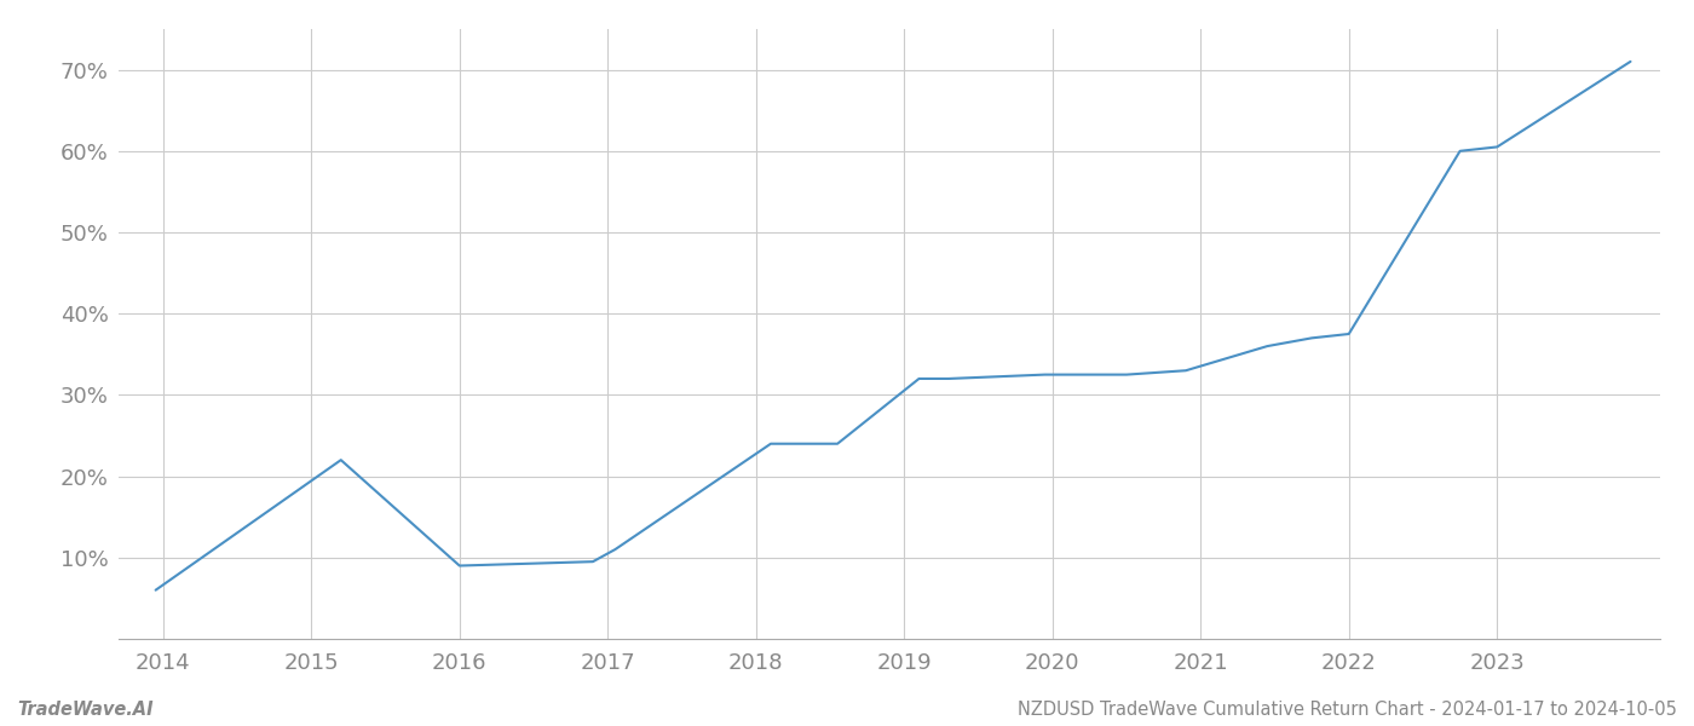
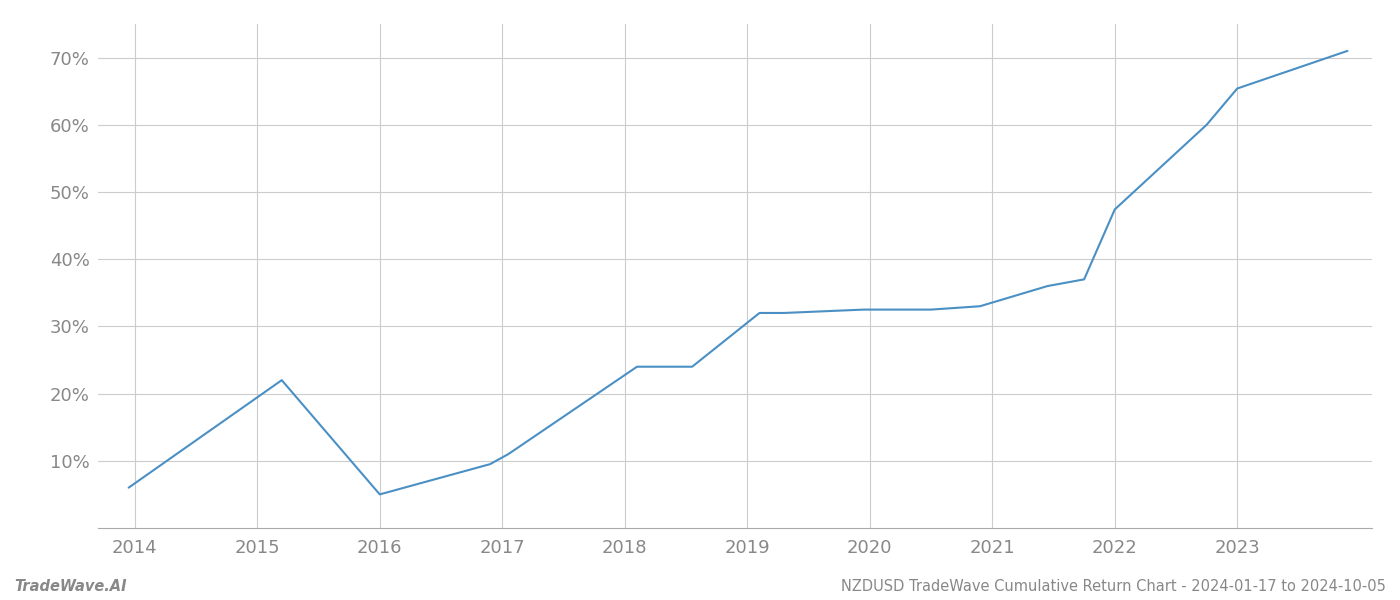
2016: 9.0% -> 5.0%
2022: 37.5% -> 47.4%
2023: 60.5% -> 65.4%
